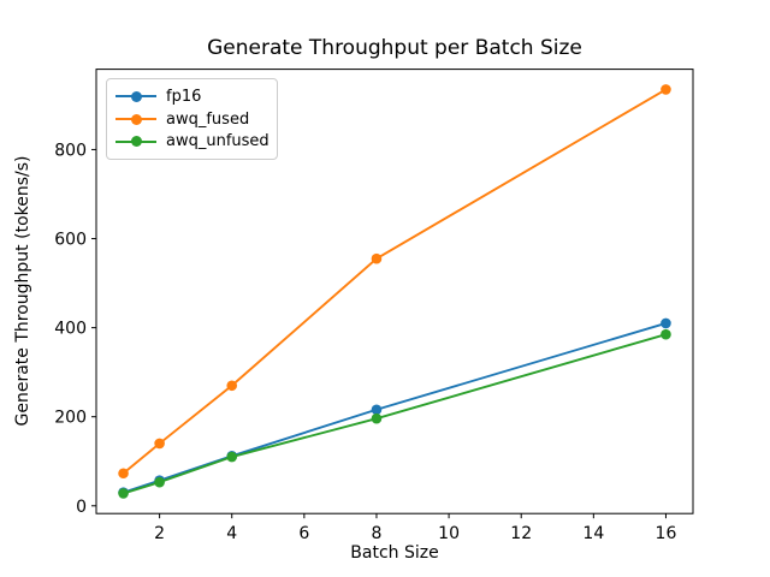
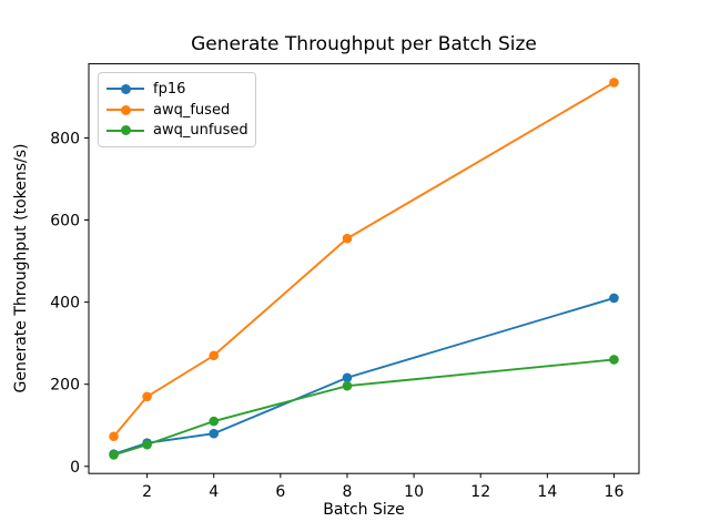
awq_fused/2: 140 -> 170
fp16/4: 110 -> 80
awq_unfused/16: 380 -> 260
